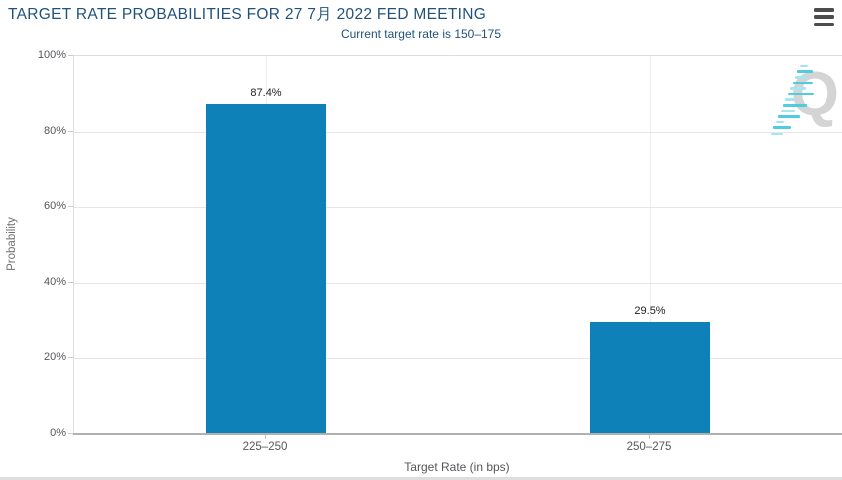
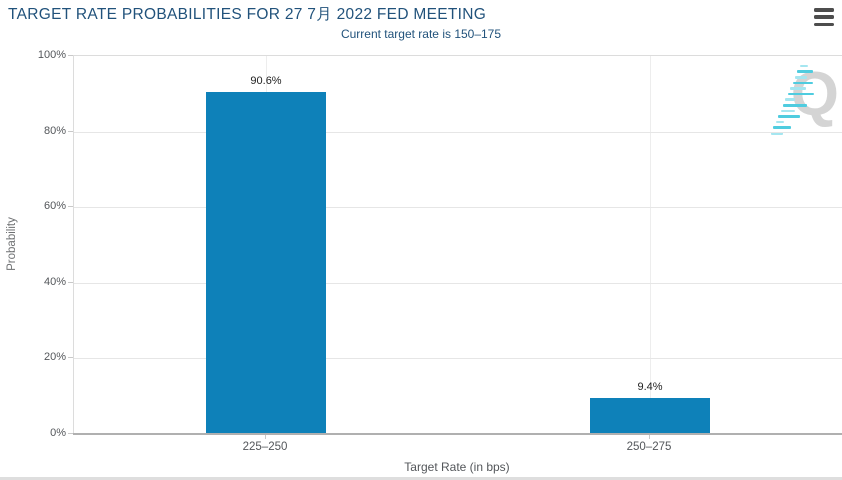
225–250: 87.4% -> 90.6%
250–275: 29.5% -> 9.4%
